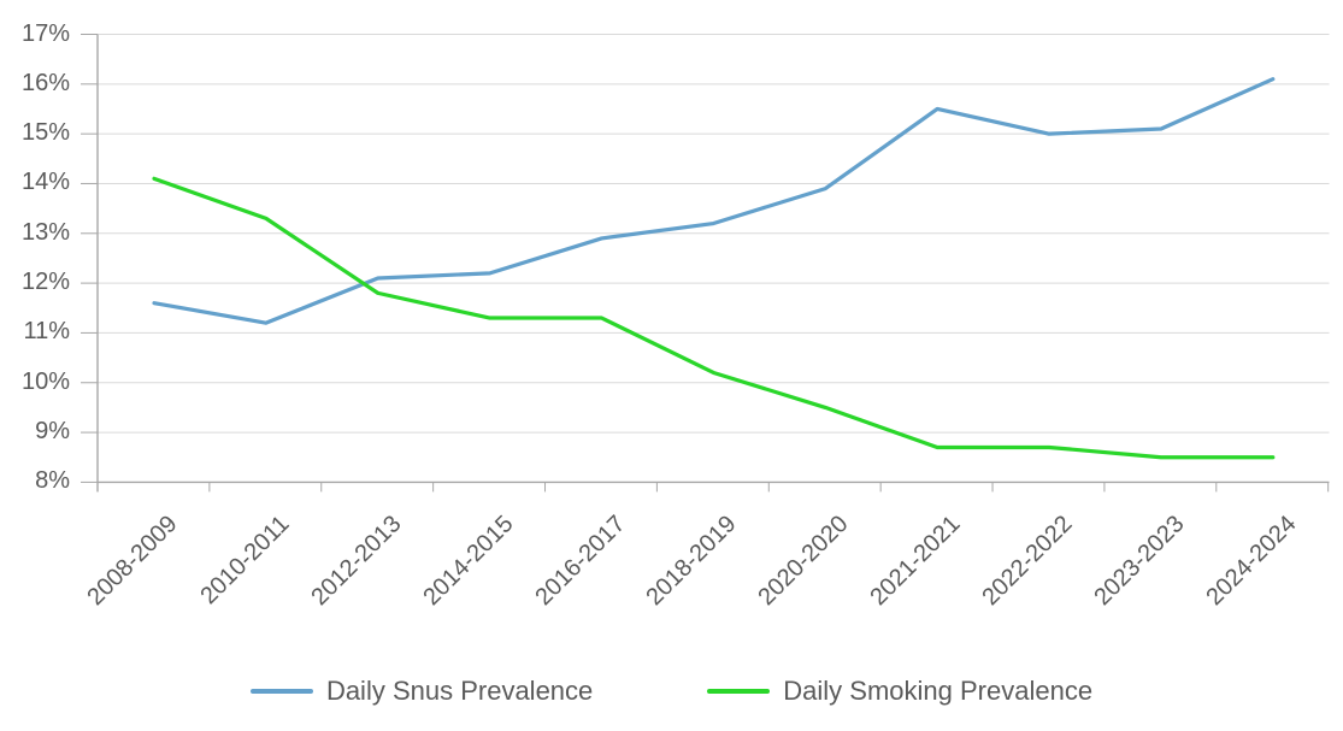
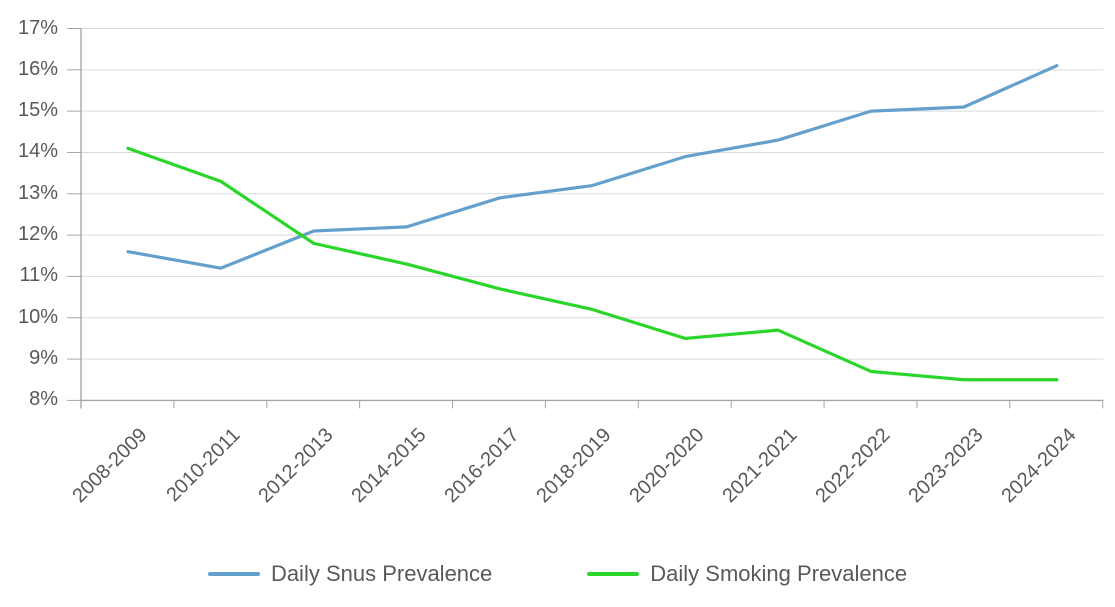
Daily Smoking Prevalence/2016-2017: 11.3% -> 10.7%
Daily Snus Prevalence/2021-2021: 15.5% -> 14.3%
Daily Smoking Prevalence/2021-2021: 8.7% -> 9.7%
